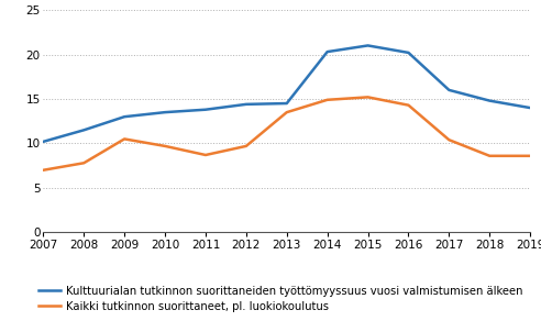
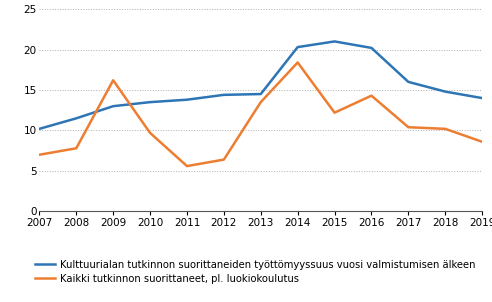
Kaikki tutkinnon suorittaneet, pl. luokiokoulutus/2009: 10.5 -> 16.2
Kaikki tutkinnon suorittaneet, pl. luokiokoulutus/2011: 8.7 -> 5.6
Kaikki tutkinnon suorittaneet, pl. luokiokoulutus/2012: 9.7 -> 6.4
Kaikki tutkinnon suorittaneet, pl. luokiokoulutus/2014: 14.9 -> 18.4
Kaikki tutkinnon suorittaneet, pl. luokiokoulutus/2015: 15.2 -> 12.2
Kaikki tutkinnon suorittaneet, pl. luokiokoulutus/2018: 8.6 -> 10.2
